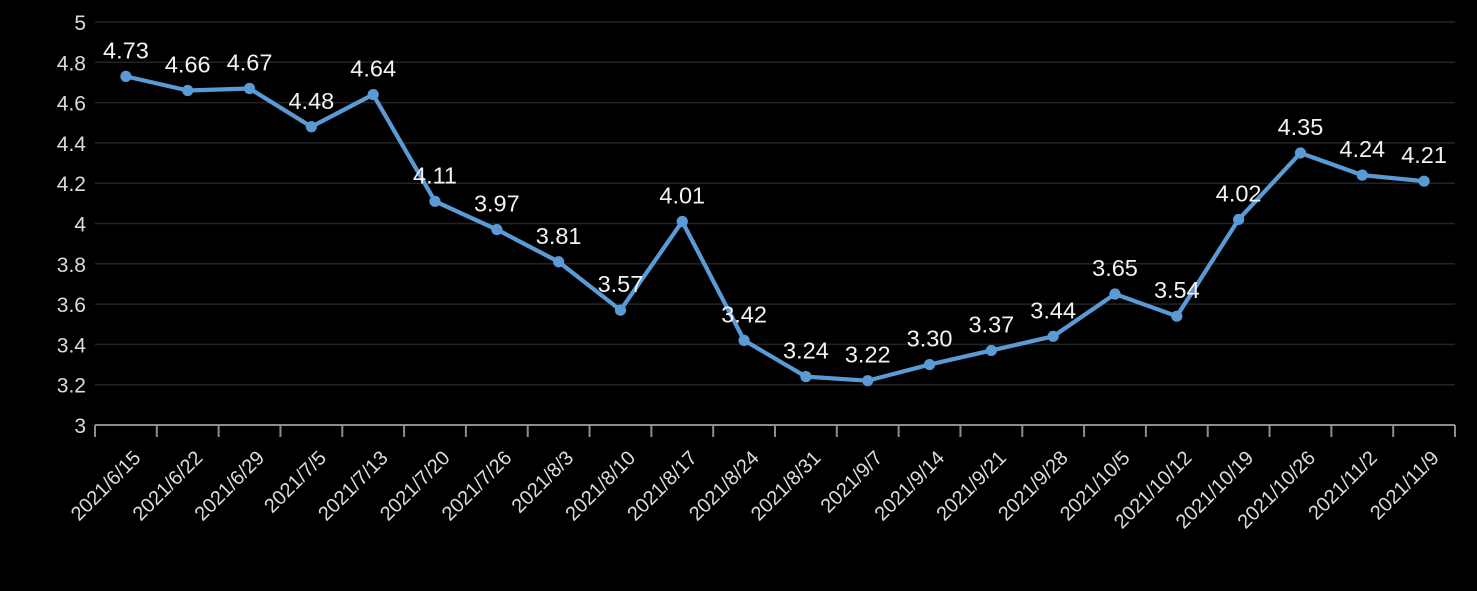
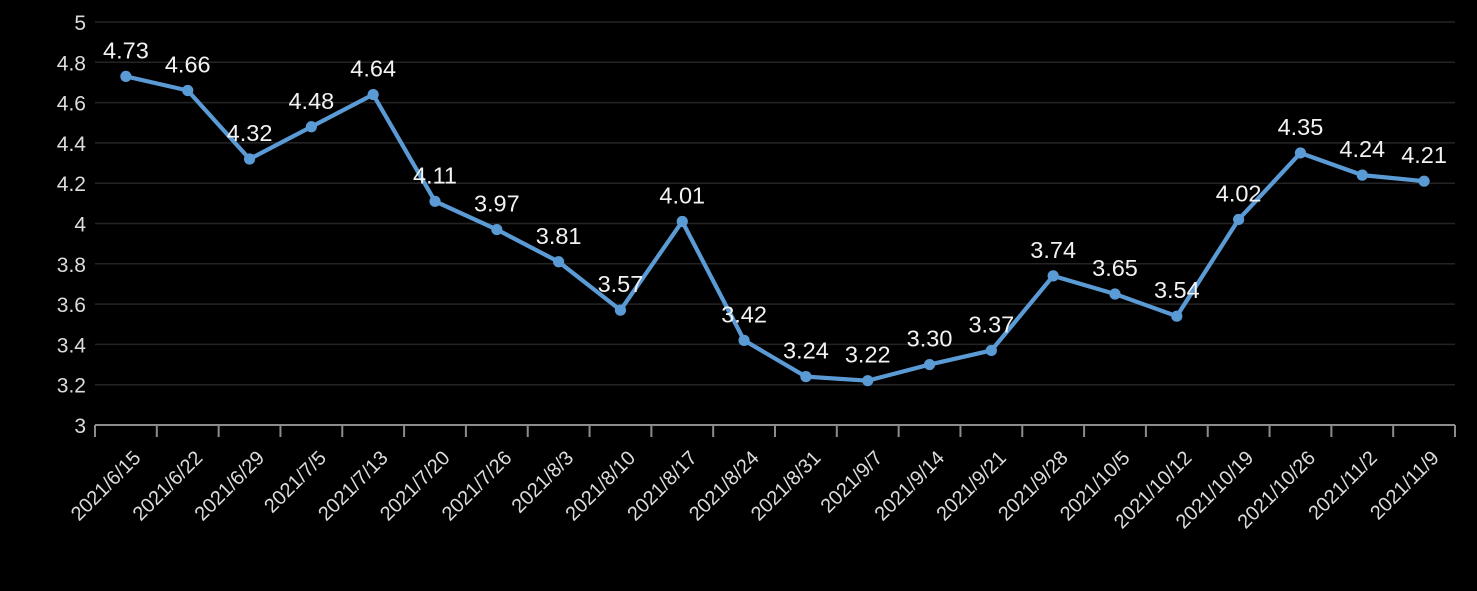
2021/6/29: 4.67 -> 4.32
2021/9/28: 3.44 -> 3.74
